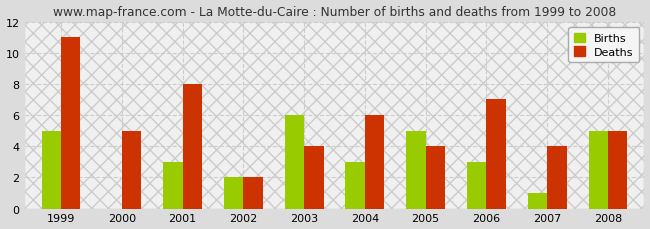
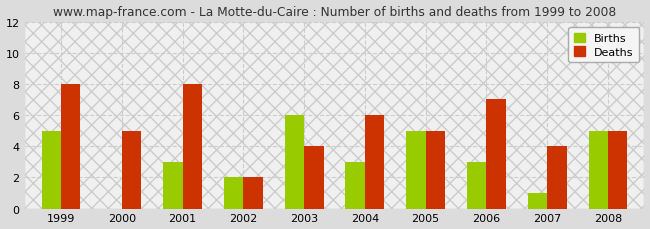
Deaths/1999: 11 -> 8
Deaths/2005: 4 -> 5
